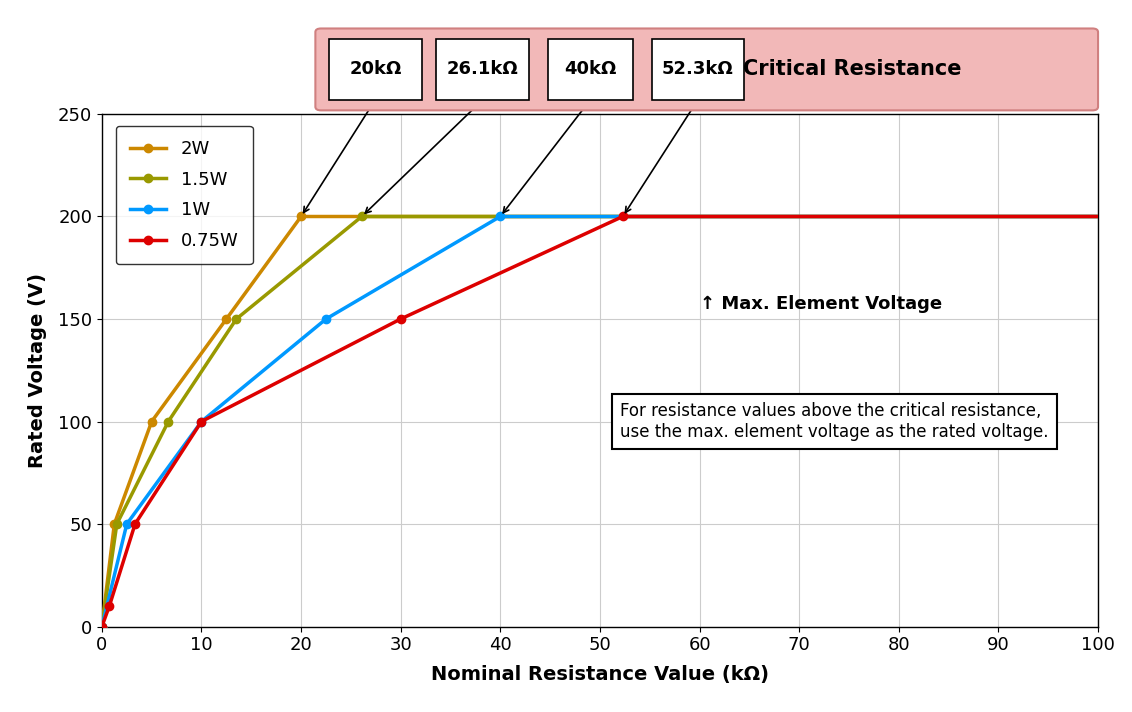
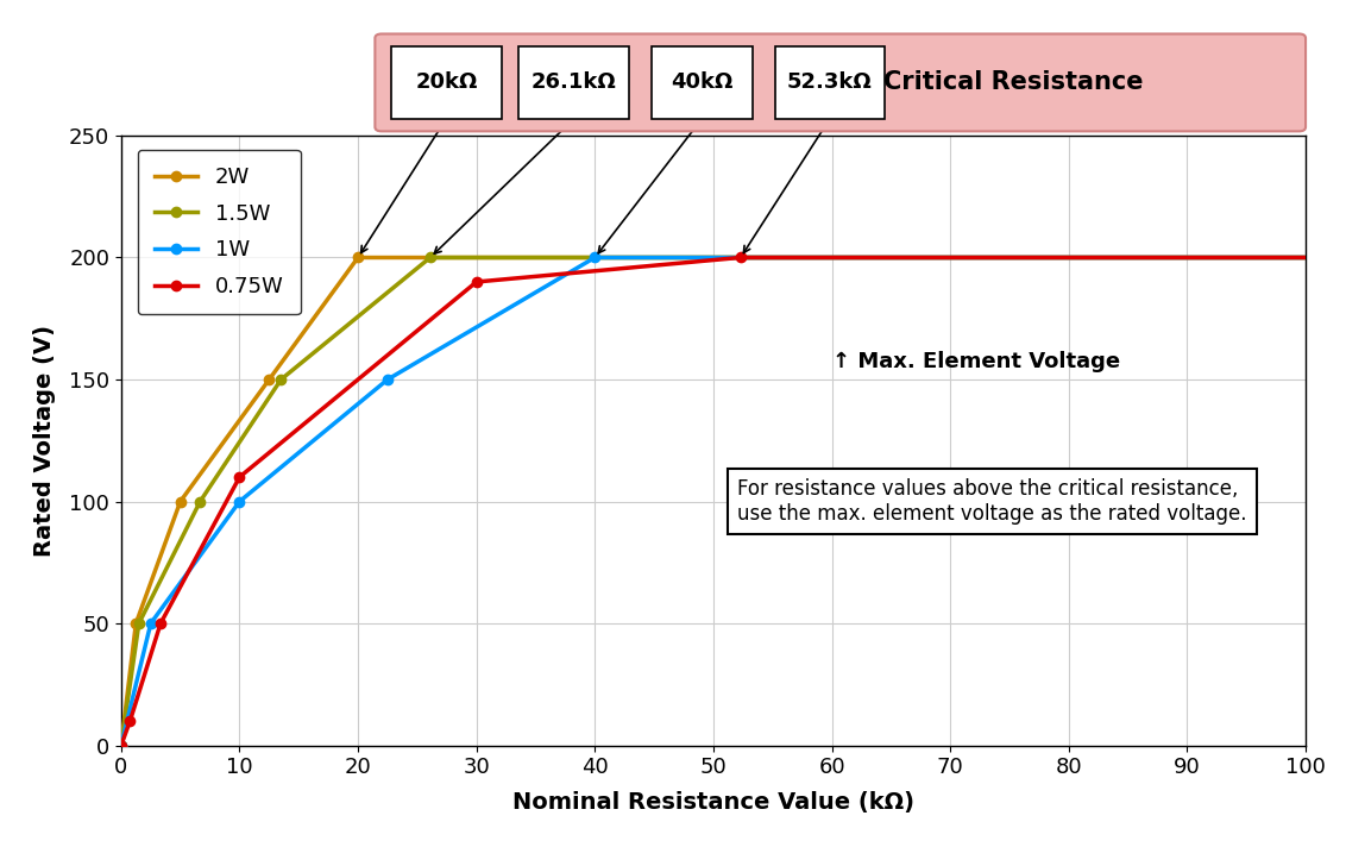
0.75W/10: 100 -> 110
0.75W/30: 150 -> 190
